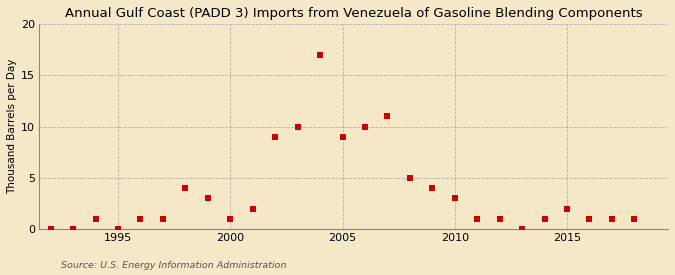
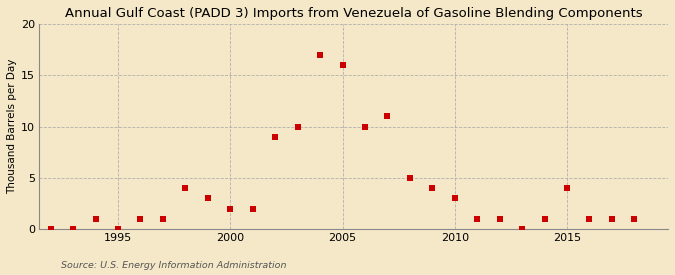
2000: 1 -> 2
2005: 9 -> 16
2015: 2 -> 4
